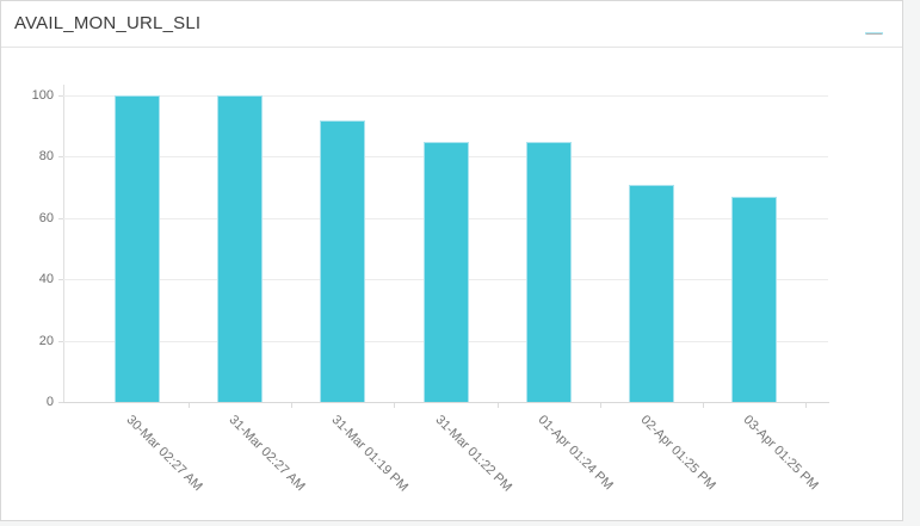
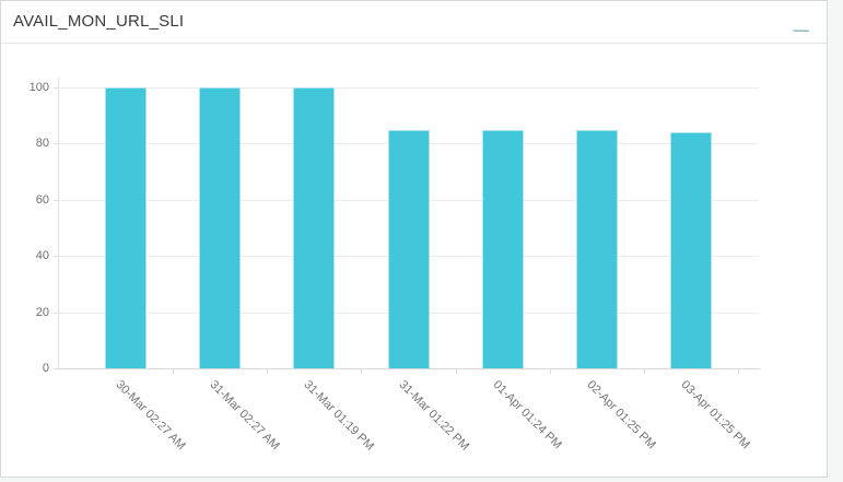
31-Mar 01:19 PM: 92 -> 100
02-Apr 01:25 PM: 71 -> 85
03-Apr 01:25 PM: 67 -> 84
